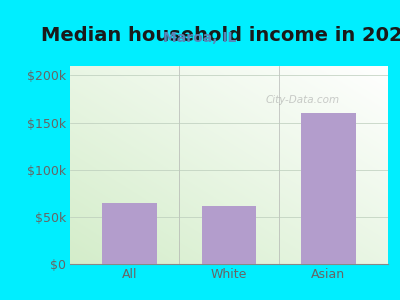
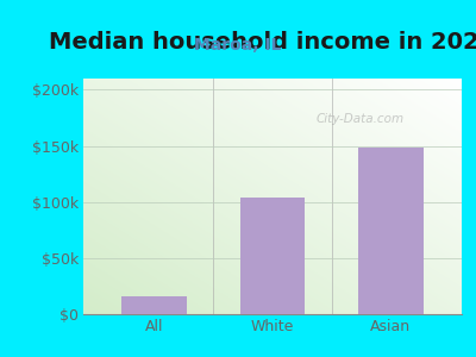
All: $65k -> $16k
White: $62k -> $104k
Asian: $160k -> $148k
